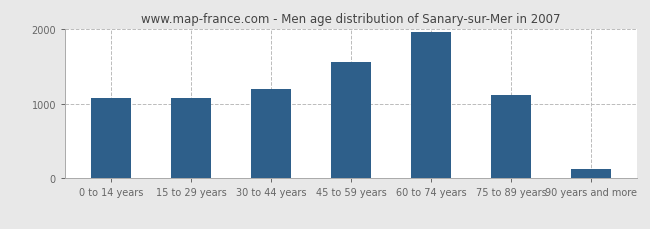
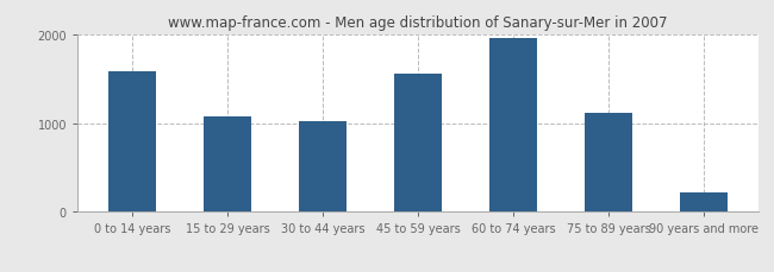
0 to 14 years: 1080 -> 1580
30 to 44 years: 1190 -> 1020
90 years and more: 130 -> 220
